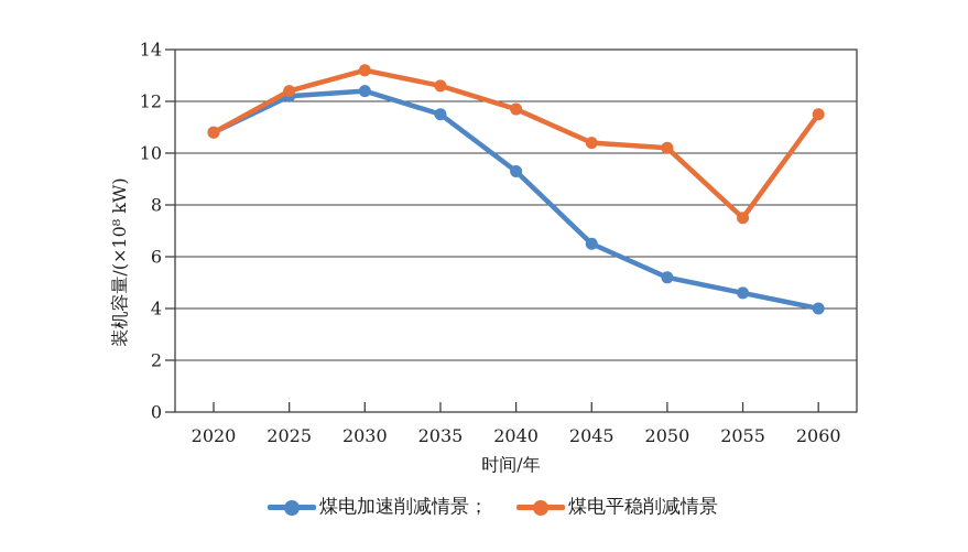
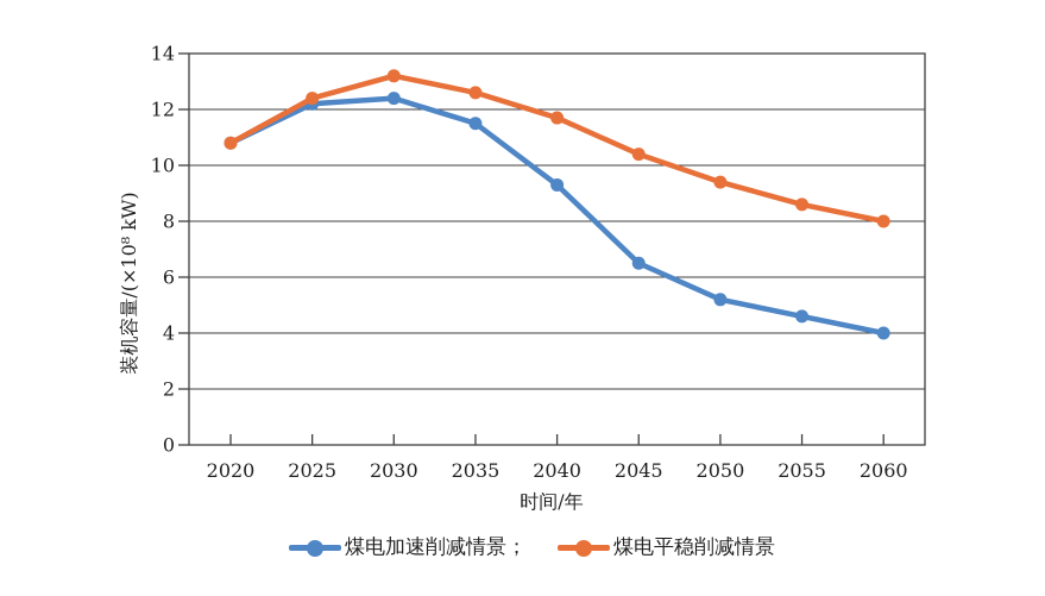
煤电平稳削减情景/2050: 10.2 -> 9.4
煤电平稳削减情景/2055: 7.5 -> 8.6
煤电平稳削减情景/2060: 11.5 -> 8.0
